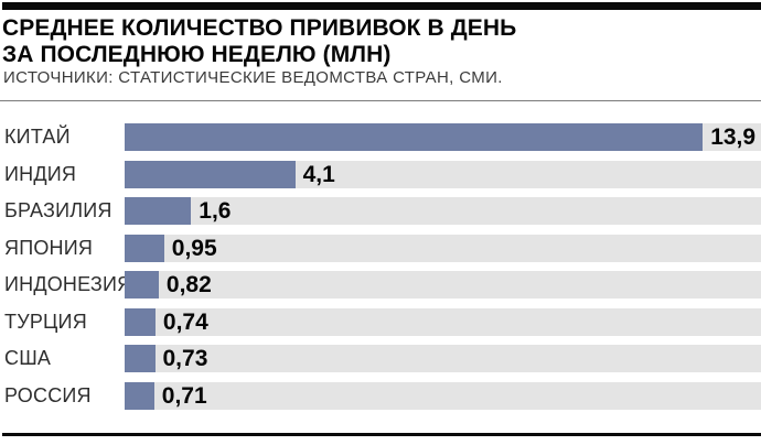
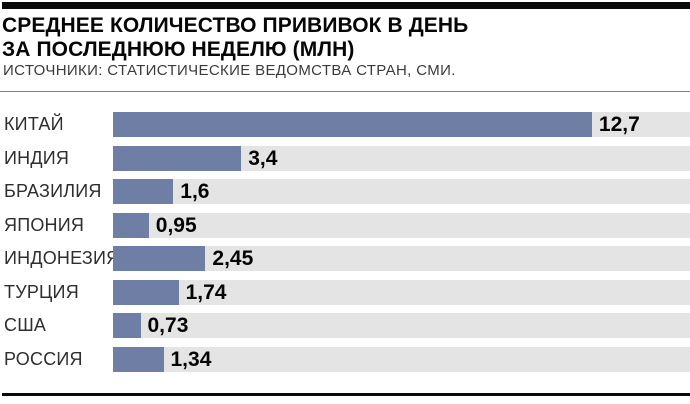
КИТАЙ: 13,9 -> 12,7
ИНДИЯ: 4,1 -> 3,4
ИНДОНЕЗИЯ: 0,82 -> 2,45
ТУРЦИЯ: 0,74 -> 1,74
РОССИЯ: 0,71 -> 1,34
